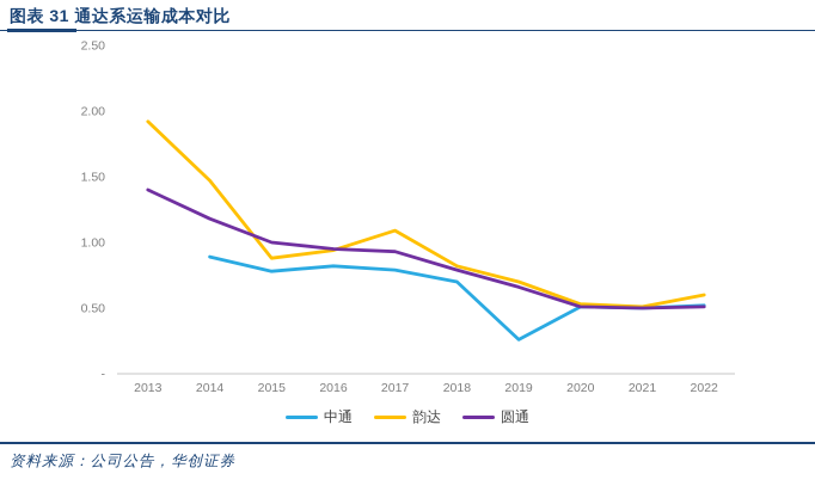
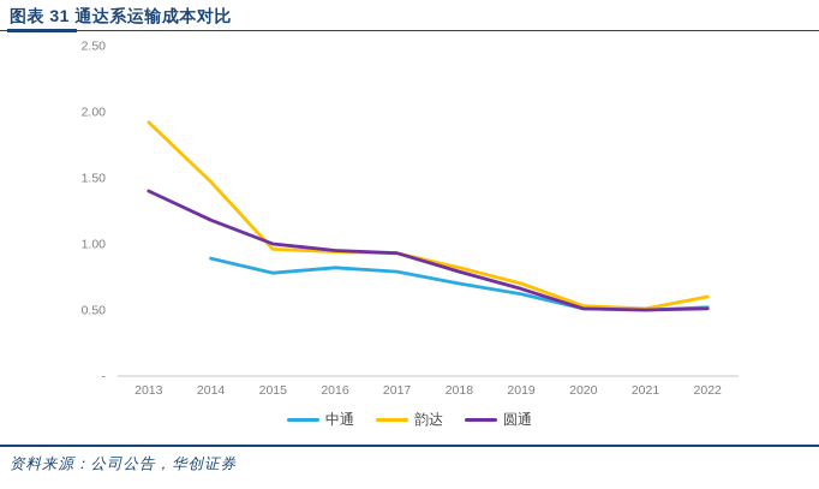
韵达/2015: 0.88 -> 0.96
韵达/2017: 1.09 -> 0.93
中通/2019: 0.26 -> 0.62
